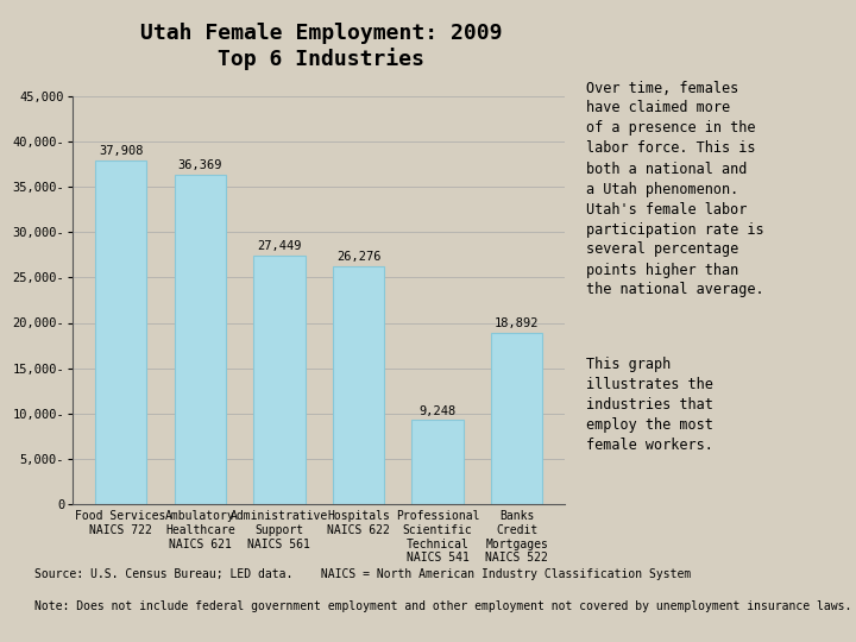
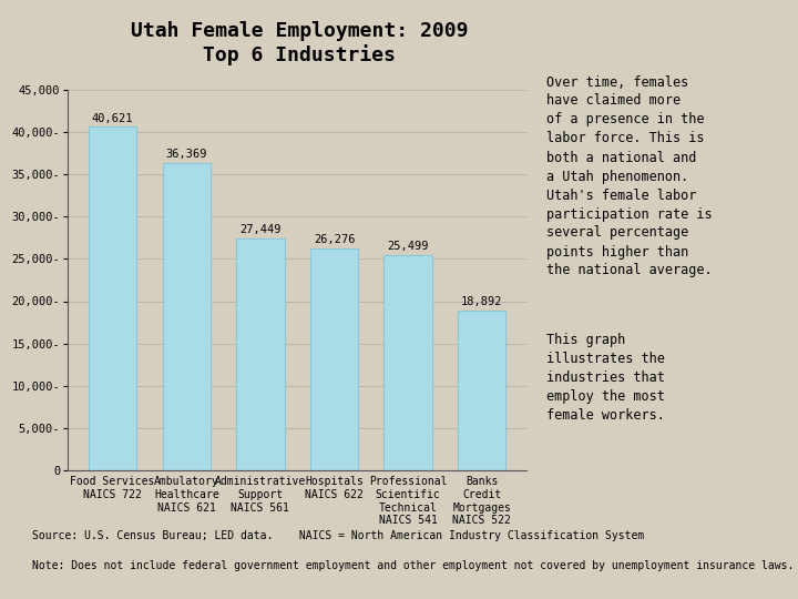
Food Services NAICS 722: 37,908 -> 40,621
Professional Scientific Technical NAICS 541: 9,248 -> 25,499
